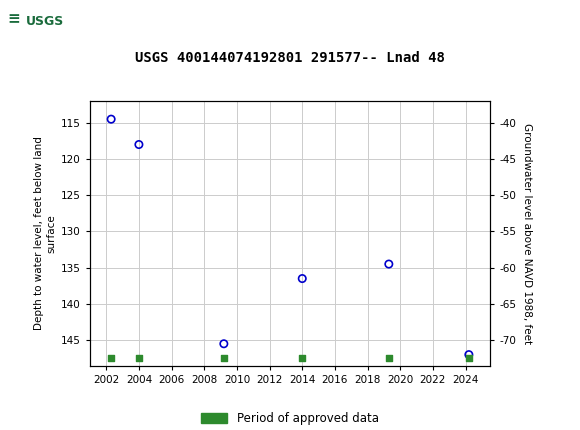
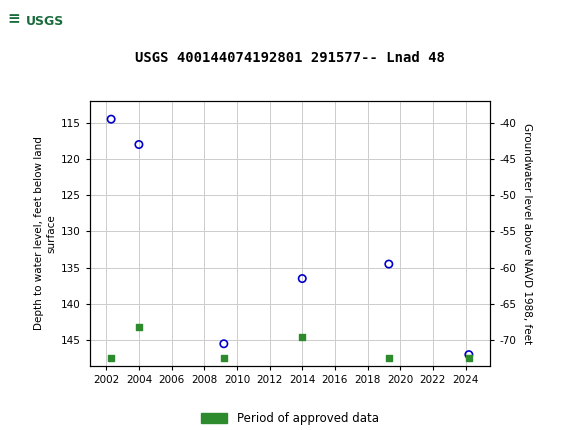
Period of approved data/2004: 147.4 -> 143.2
Period of approved data/2014: 147.4 -> 144.6
